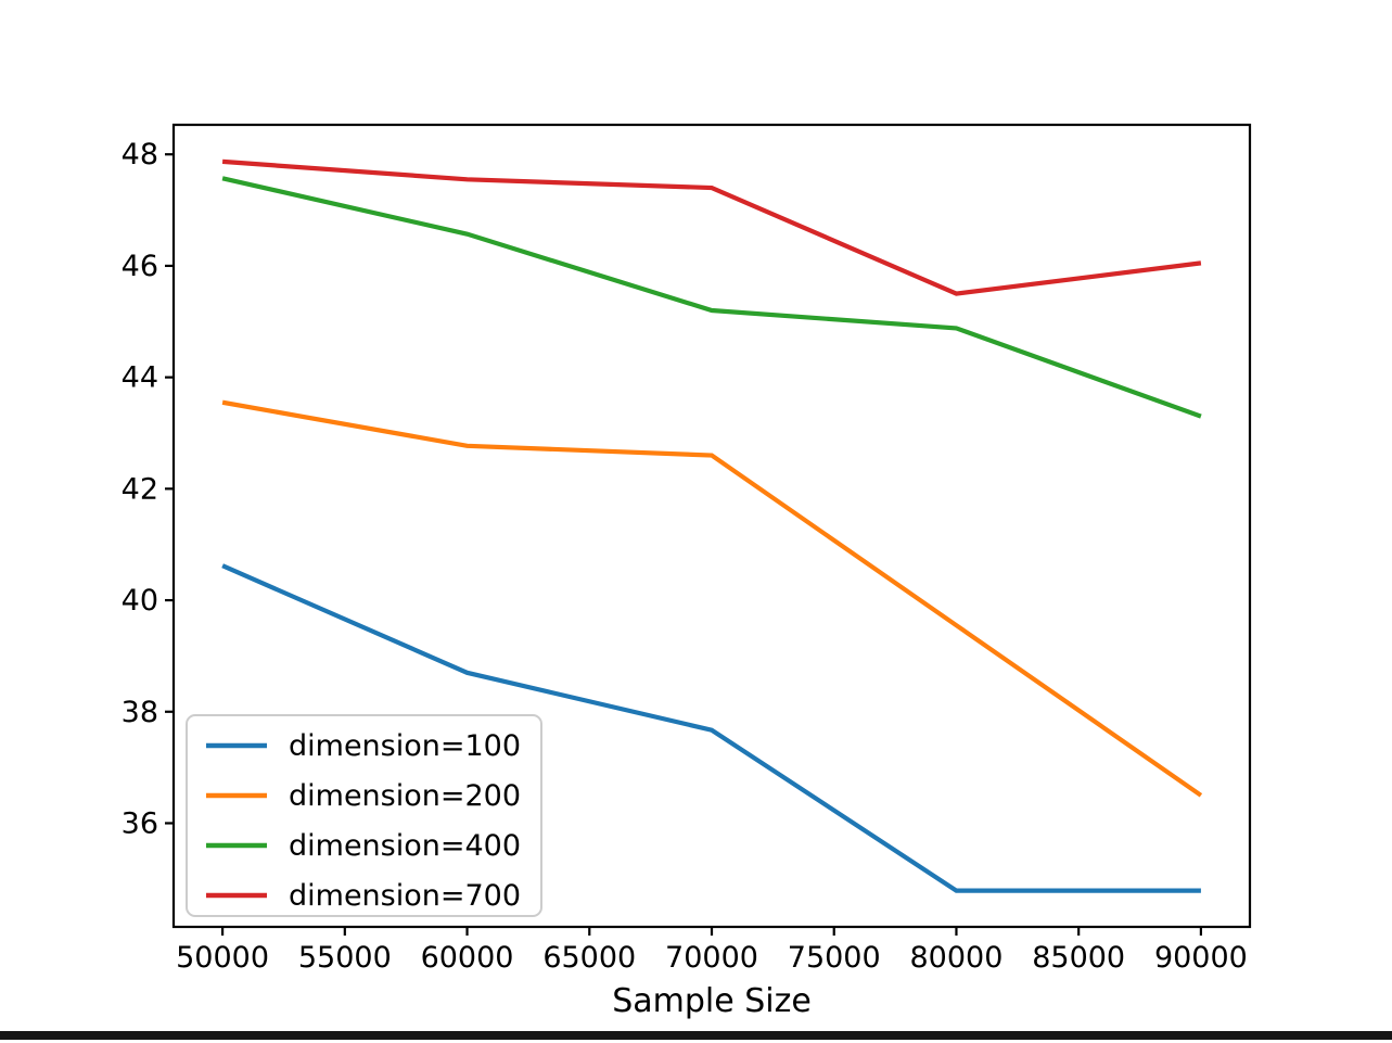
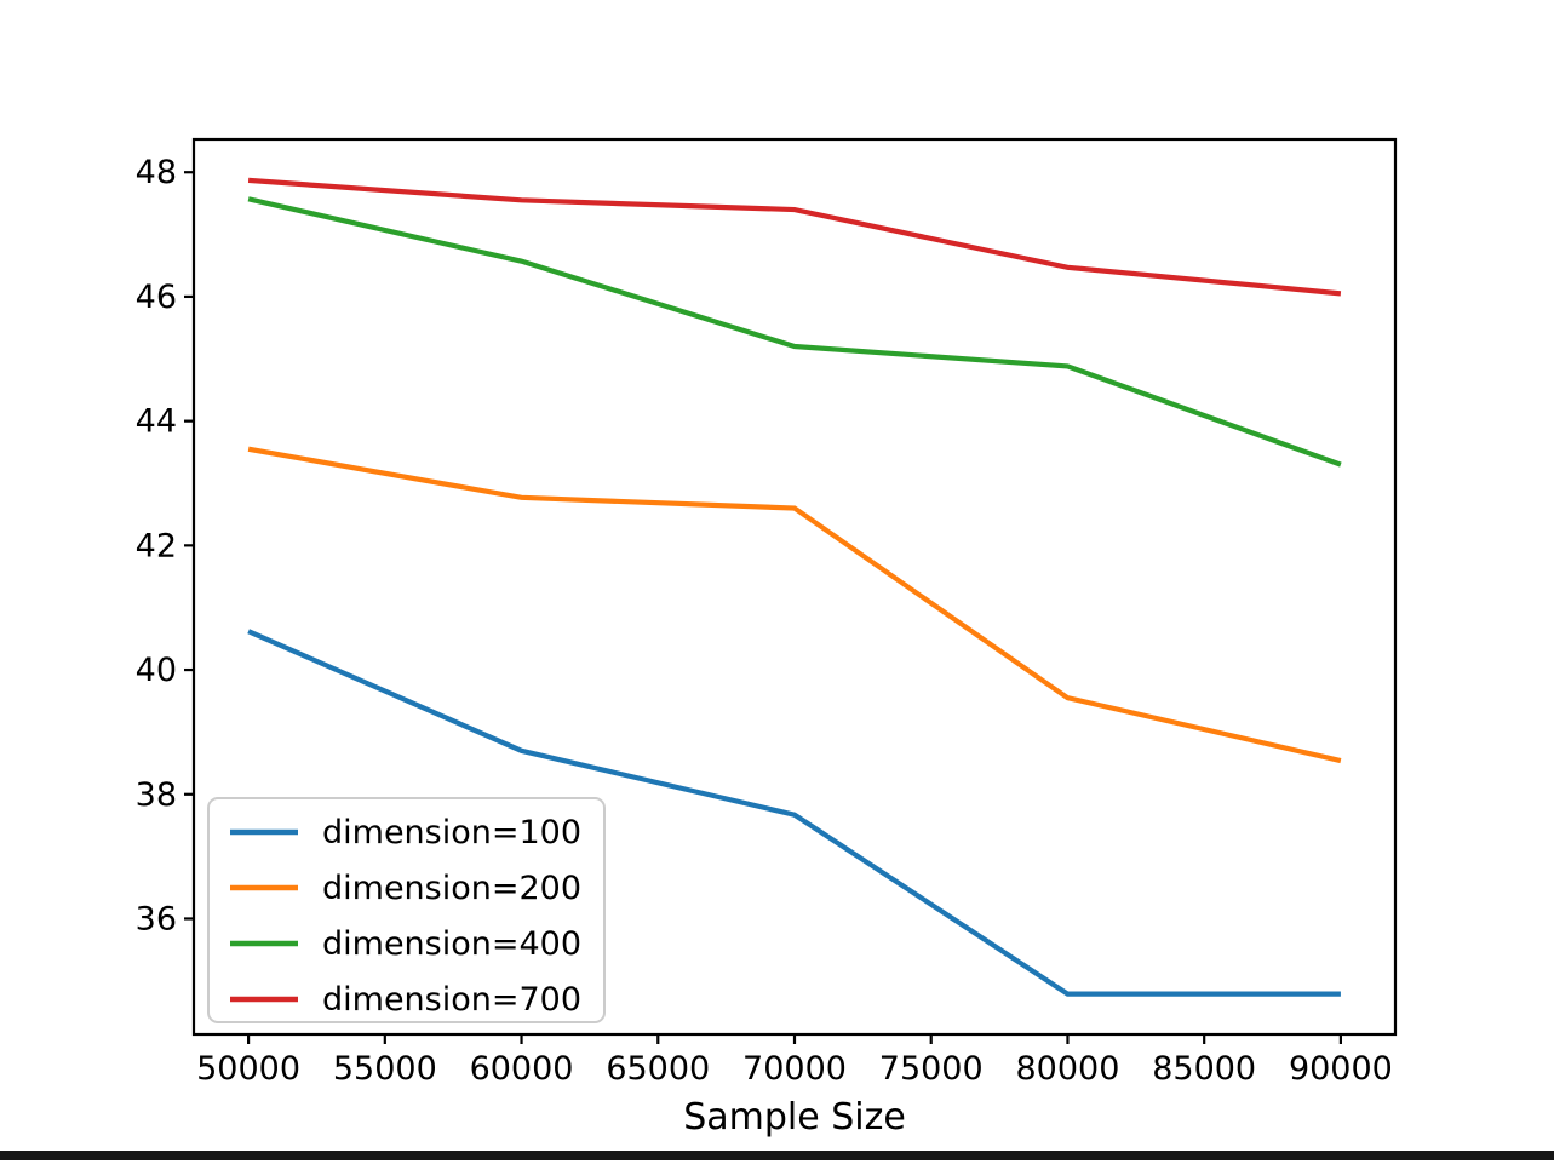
dimension=700/80000: 45.5 -> 46.5
dimension=200/90000: 36.5 -> 38.5
